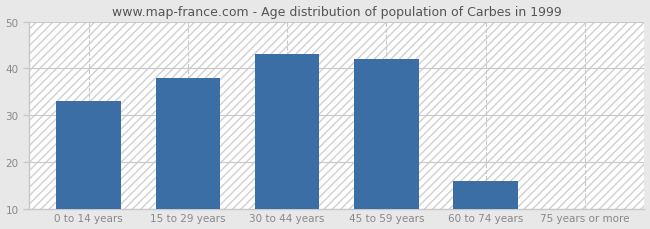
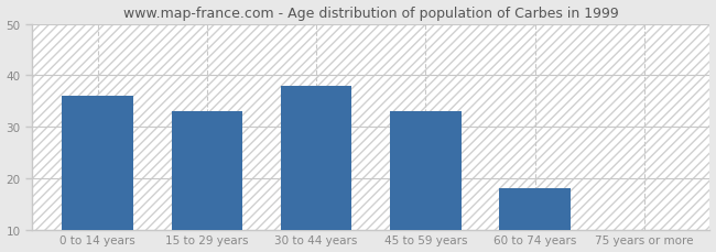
0 to 14 years: 33 -> 36
15 to 29 years: 38 -> 33
30 to 44 years: 43 -> 38
45 to 59 years: 42 -> 33
60 to 74 years: 16 -> 18
